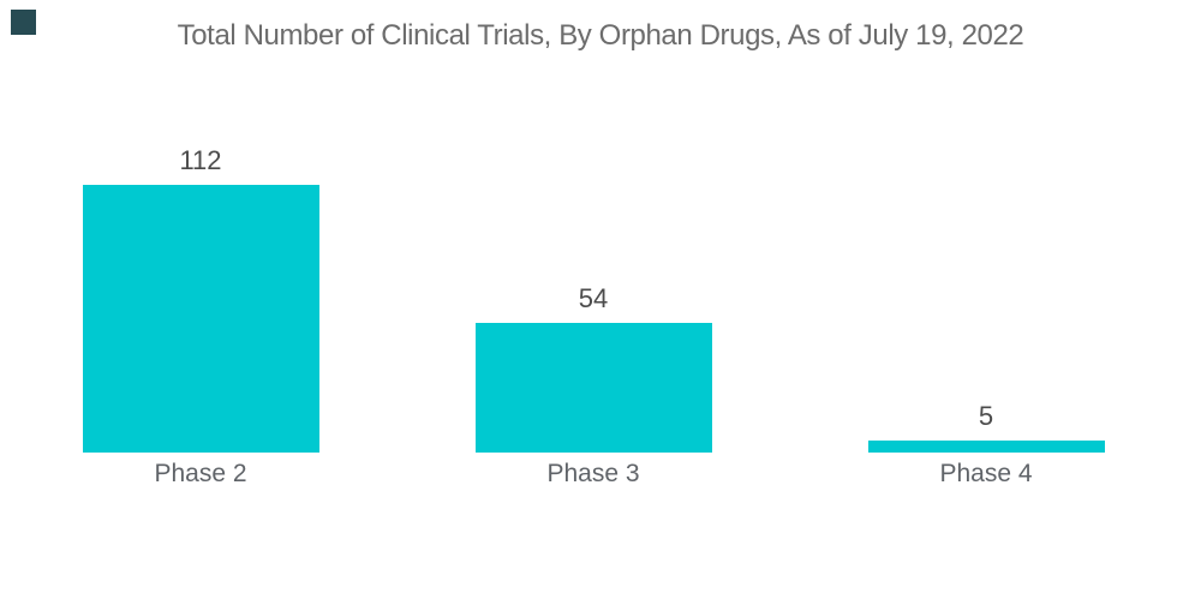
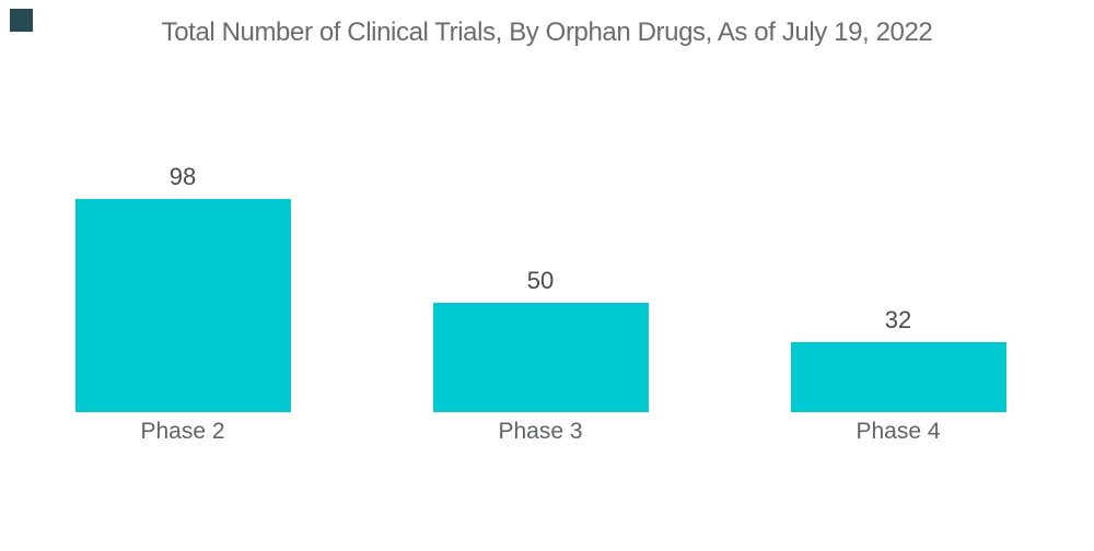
Phase 2: 112 -> 98
Phase 3: 54 -> 50
Phase 4: 5 -> 32
